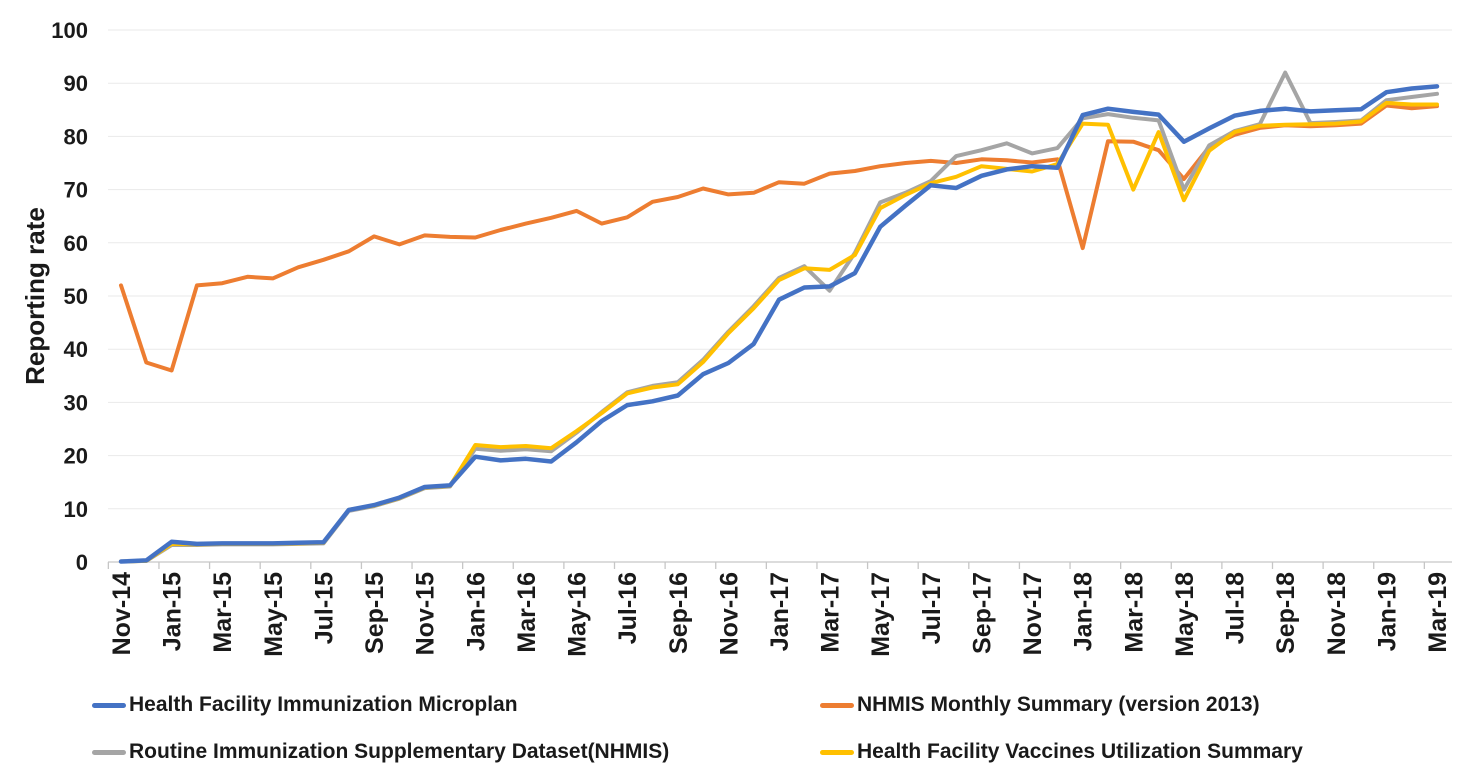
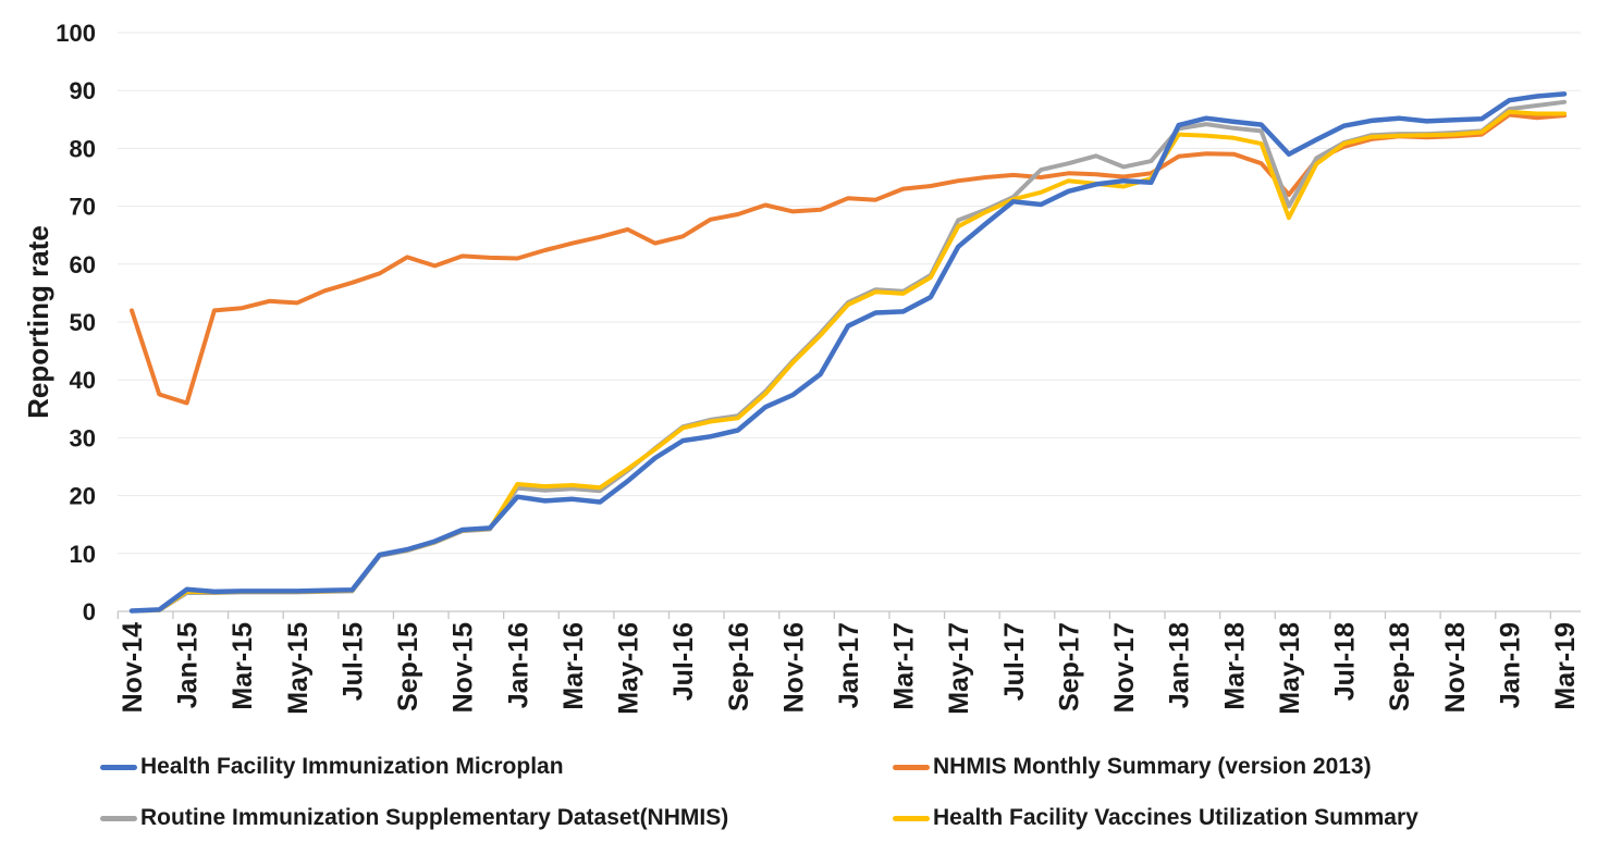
Routine Immunization Supplementary Dataset(NHMIS)/Mar-17: 51 -> 55
NHMIS Monthly Summary (version 2013)/Jan-18: 59 -> 79
Health Facility Vaccines Utilization Summary/Mar-18: 70 -> 82
Routine Immunization Supplementary Dataset(NHMIS)/Sep-18: 92 -> 82
